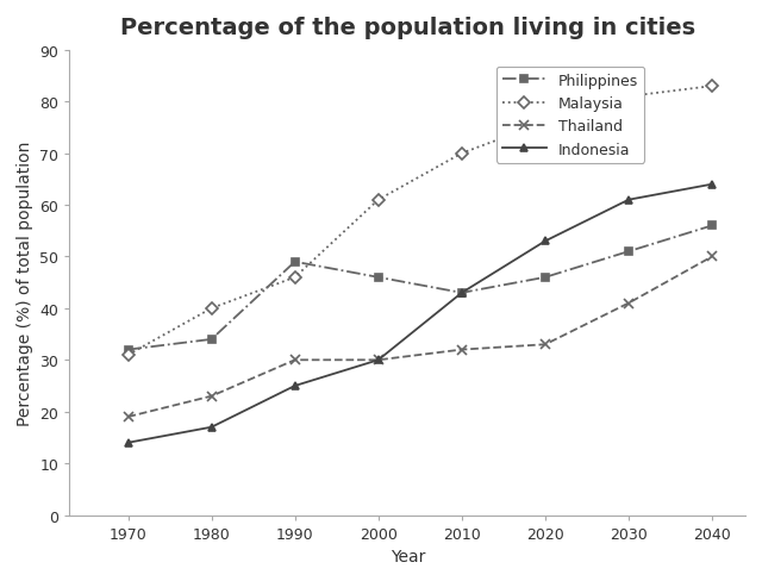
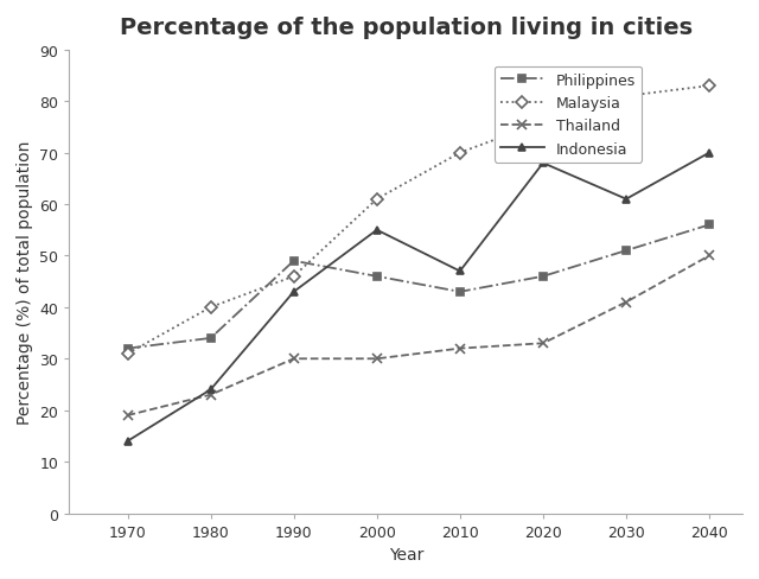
Indonesia/1980: 17 -> 24
Indonesia/1990: 25 -> 43
Indonesia/2000: 30 -> 55
Indonesia/2010: 43 -> 47
Indonesia/2020: 53 -> 68
Indonesia/2040: 64 -> 70
